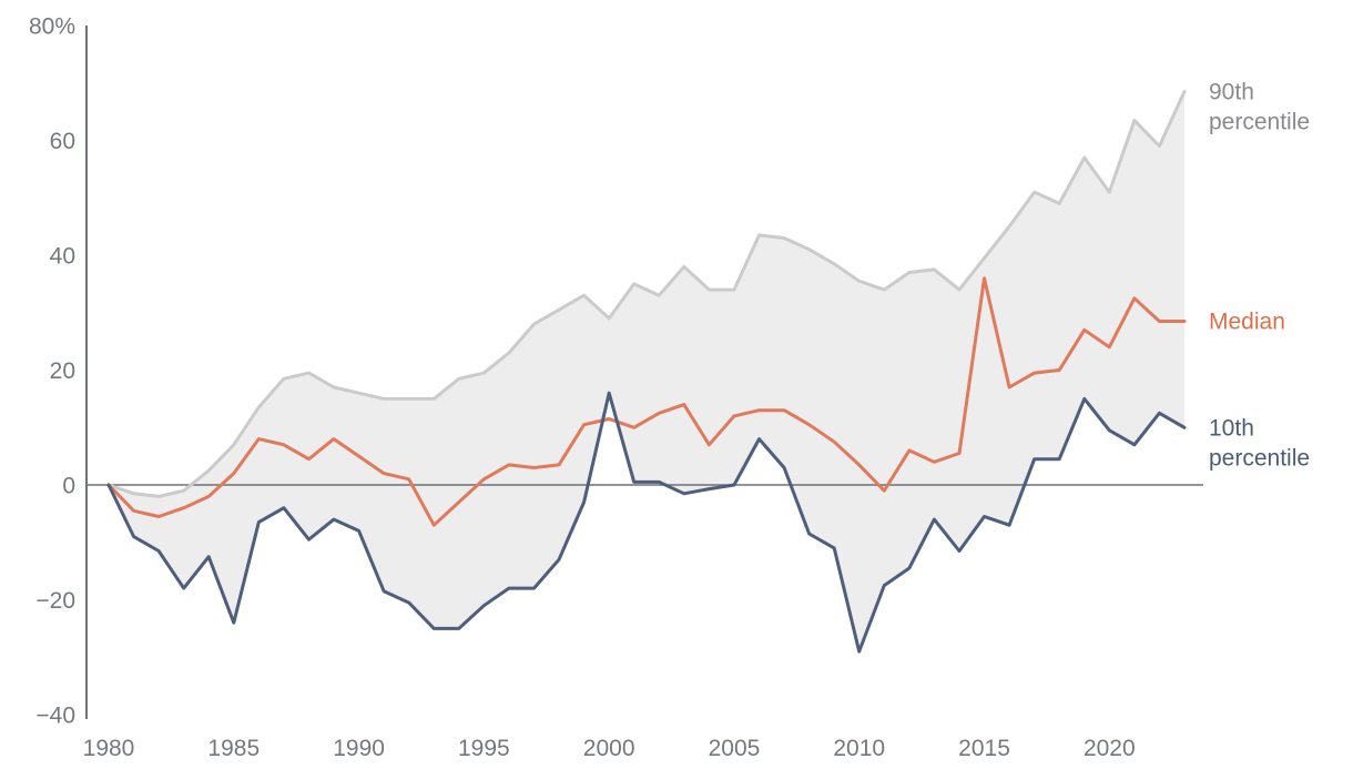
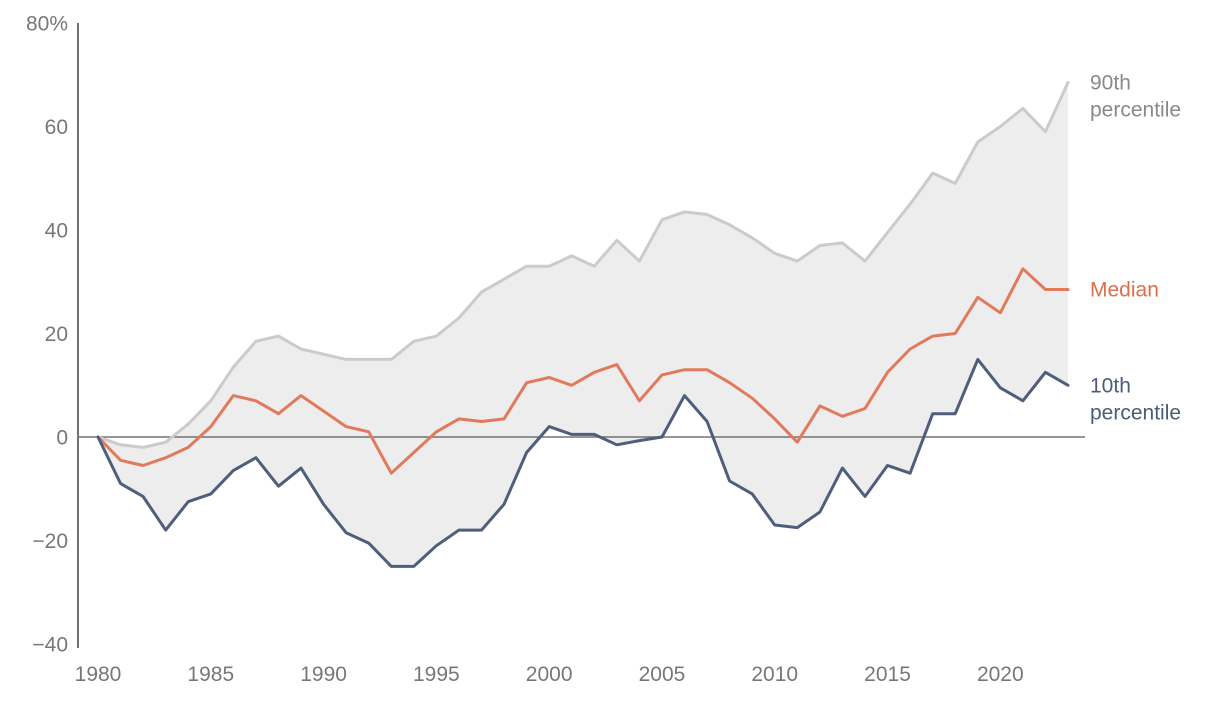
10th percentile/1985: -24% -> -11%
10th percentile/1990: -8% -> -13%
90th percentile/2000: 29% -> 33%
10th percentile/2000: 16% -> 2%
90th percentile/2005: 34% -> 42%
10th percentile/2010: -29% -> -17%
Median/2015: 36% -> 12%
90th percentile/2020: 51% -> 60%
